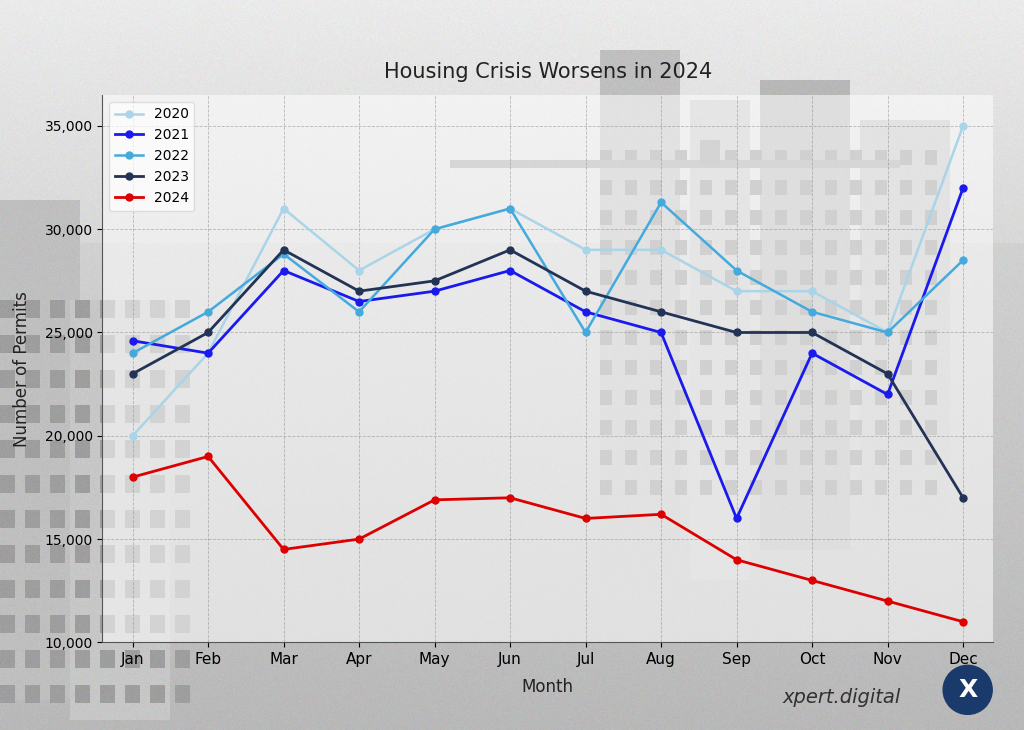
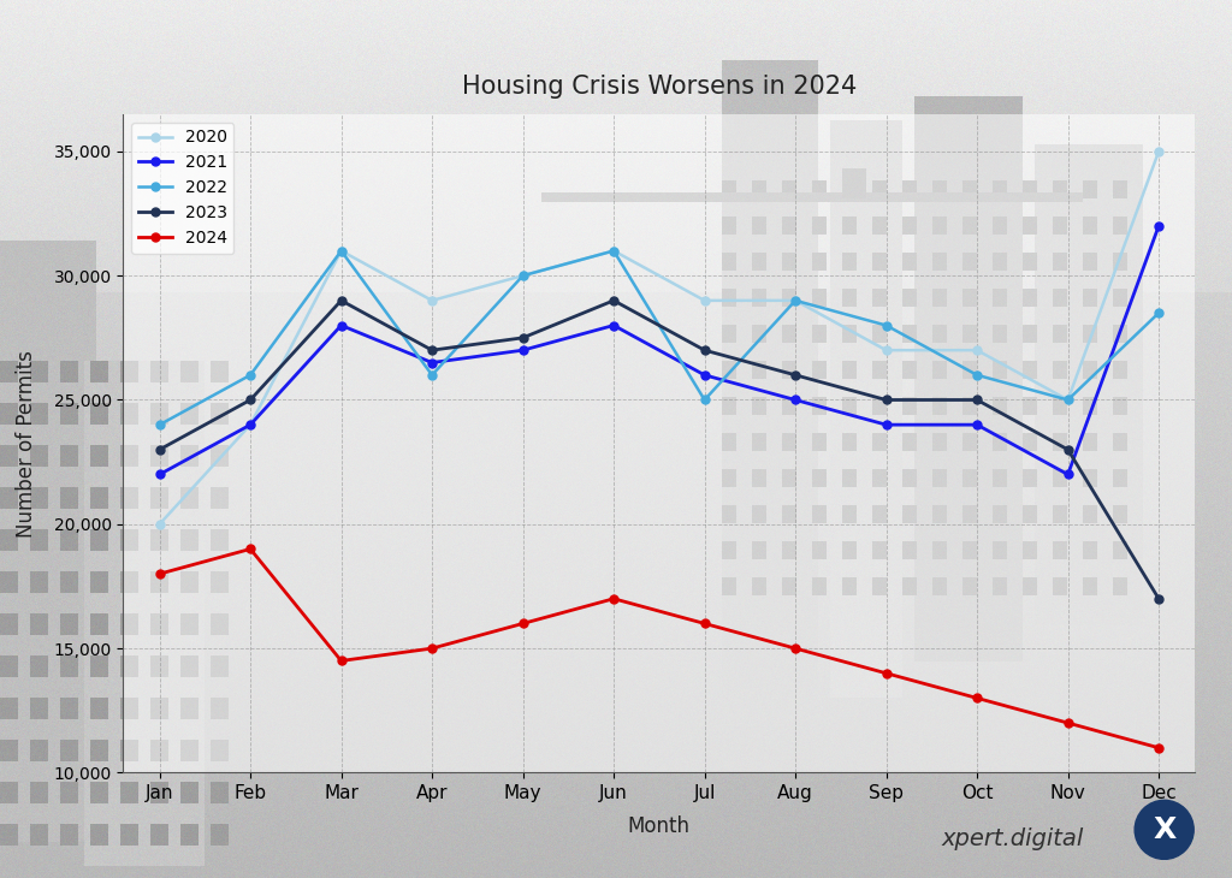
2021/Jan: 24,600 -> 22,000
2022/Mar: 28,800 -> 31,000
2020/Apr: 28,000 -> 29,000
2024/May: 16,900 -> 16,000
2022/Aug: 31,300 -> 29,000
2024/Aug: 16,200 -> 15,000
2021/Sep: 16,000 -> 24,000
